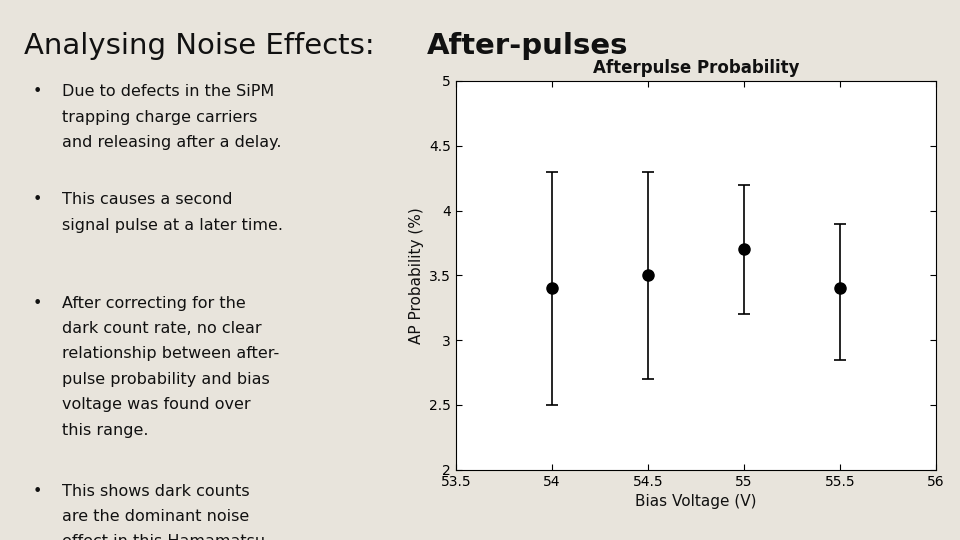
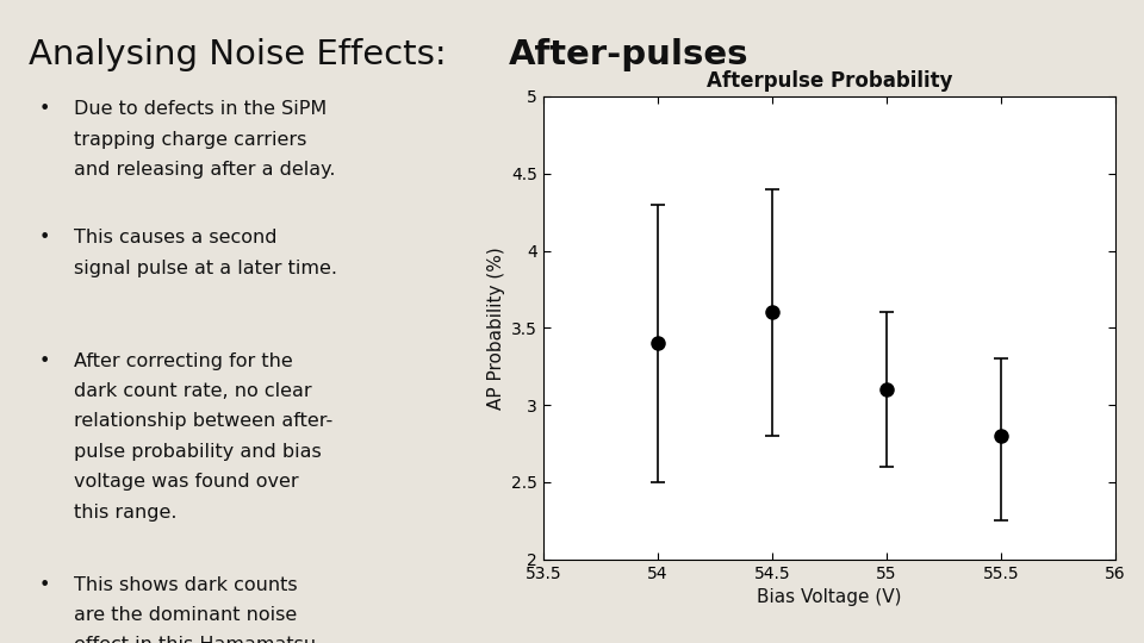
54.5: 3.5 -> 3.6
55: 3.7 -> 3.1
55.5: 3.4 -> 2.8
